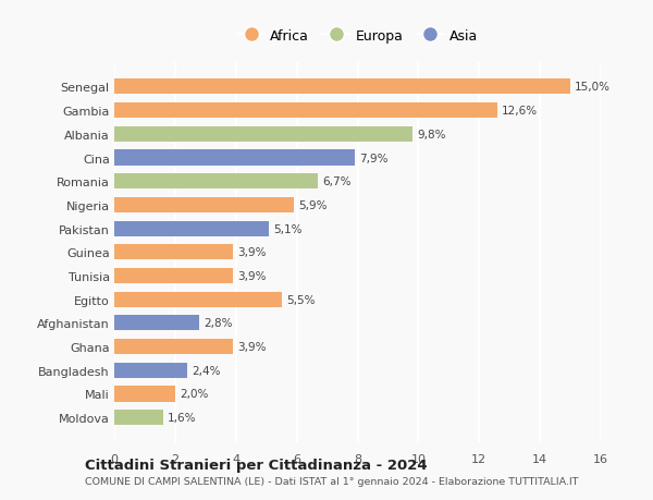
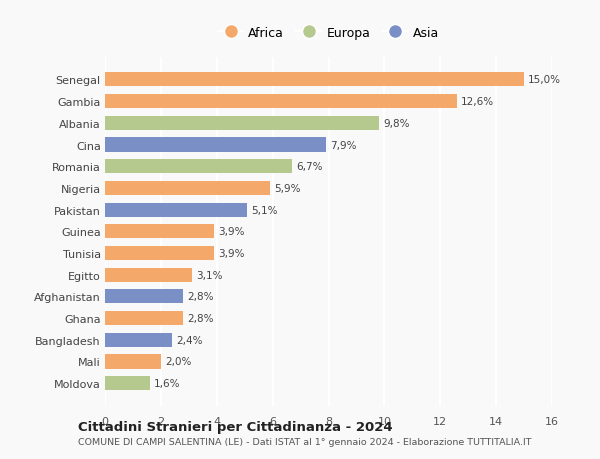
Egitto: 5,5% -> 3,1%
Ghana: 3,9% -> 2,8%
